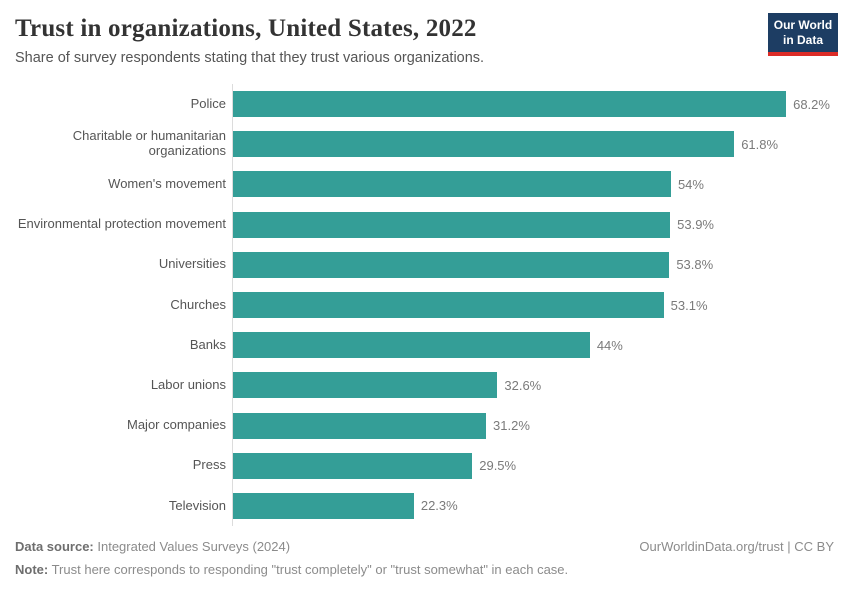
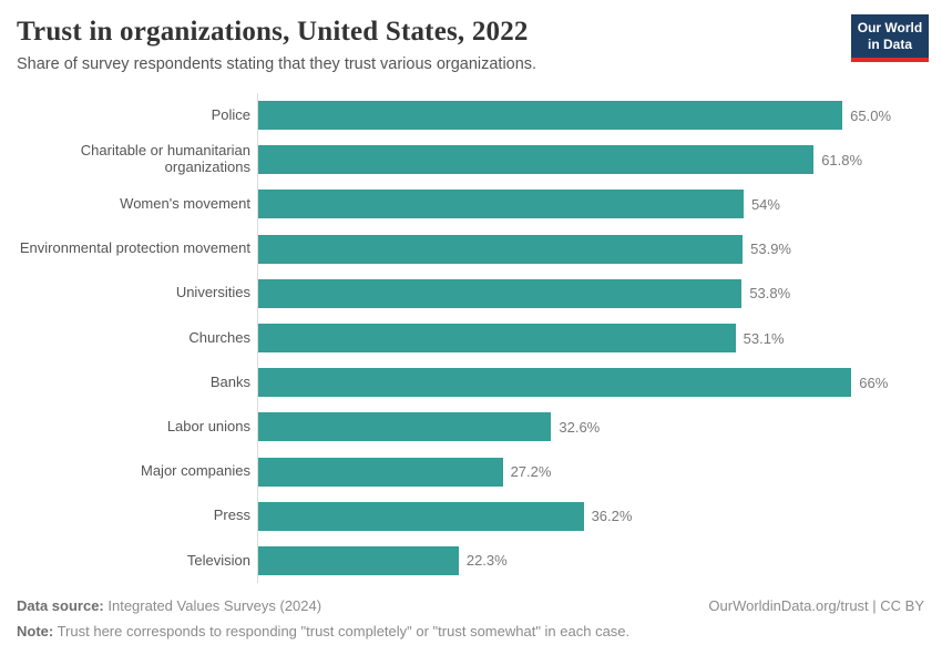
Police: 68.2% -> 65.0%
Banks: 44% -> 66%
Major companies: 31.2% -> 27.2%
Press: 29.5% -> 36.2%
